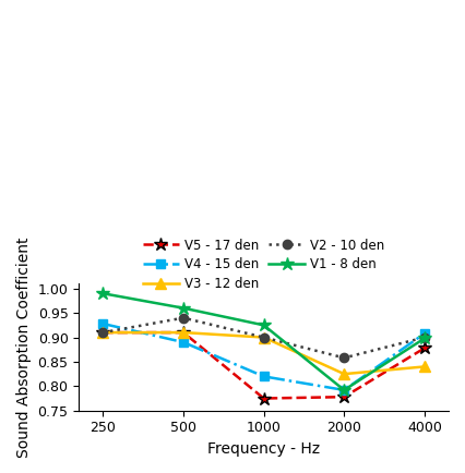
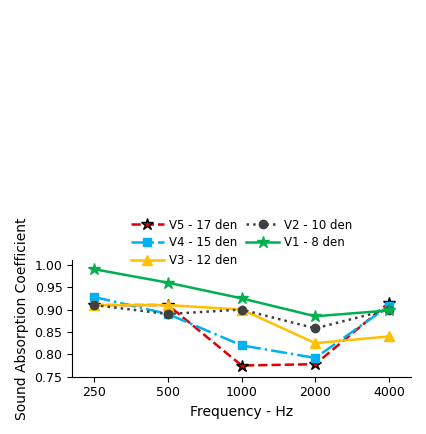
V2 - 10 den/500: 0.940 -> 0.890
V1 - 8 den/2000: 0.792 -> 0.885
V5 - 17 den/4000: 0.878 -> 0.915
